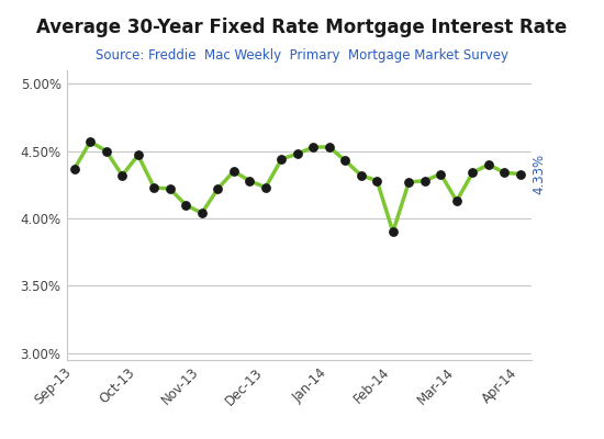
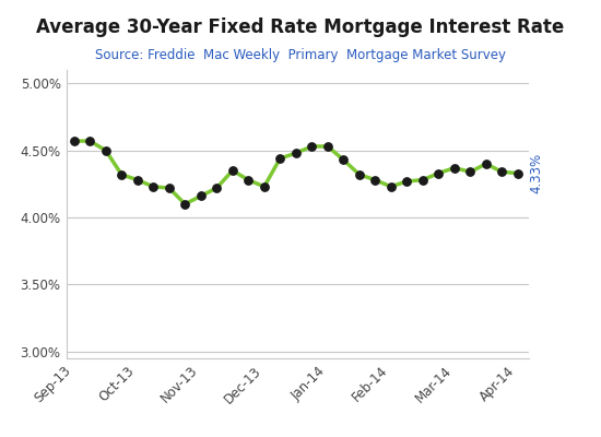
Sep-13: 4.37% -> 4.57%
Oct-13: 4.47% -> 4.28%
Nov-13: 4.04% -> 4.16%
Feb-14: 3.90% -> 4.23%
Mar-14: 4.13% -> 4.37%
